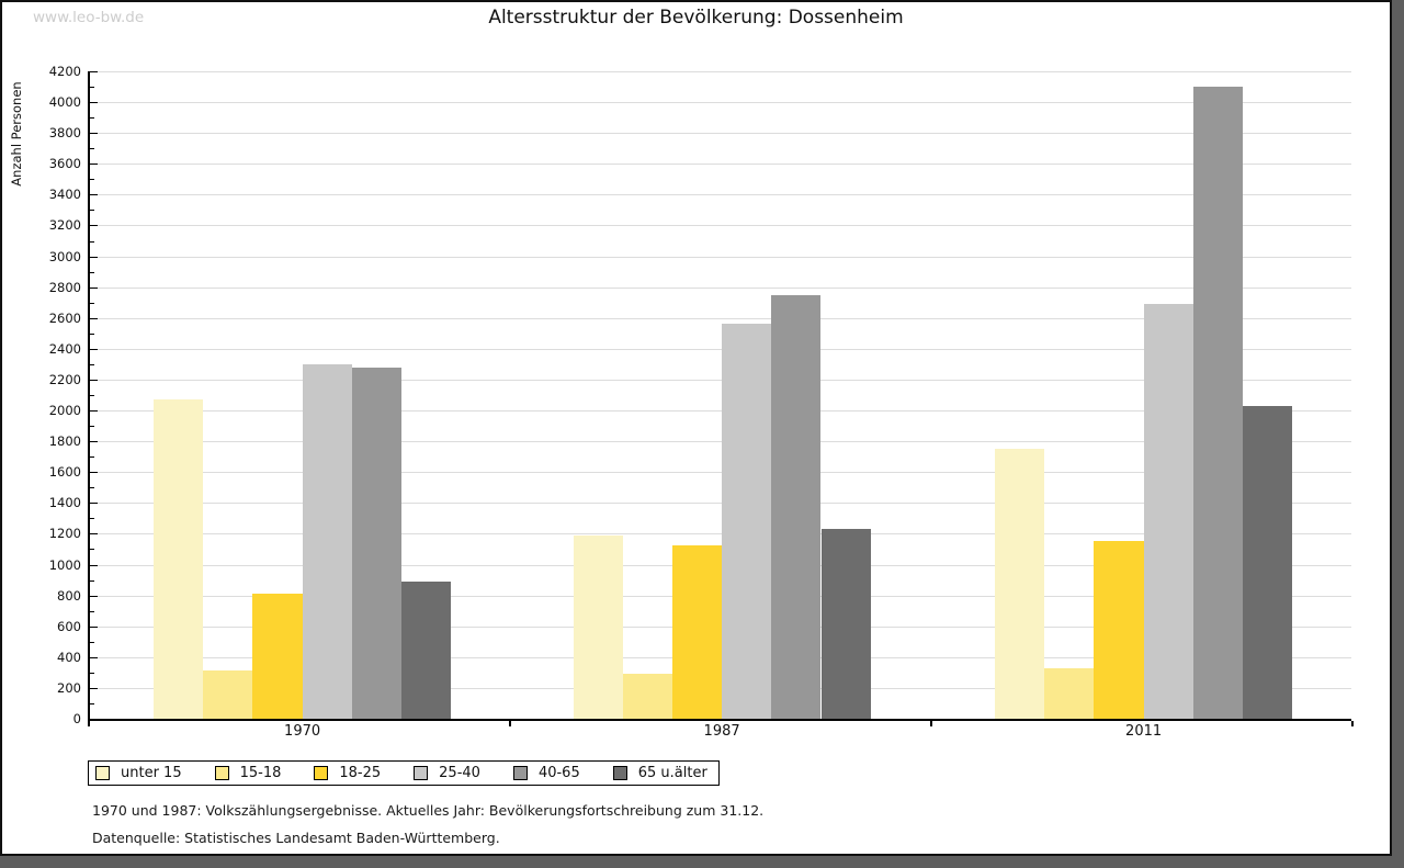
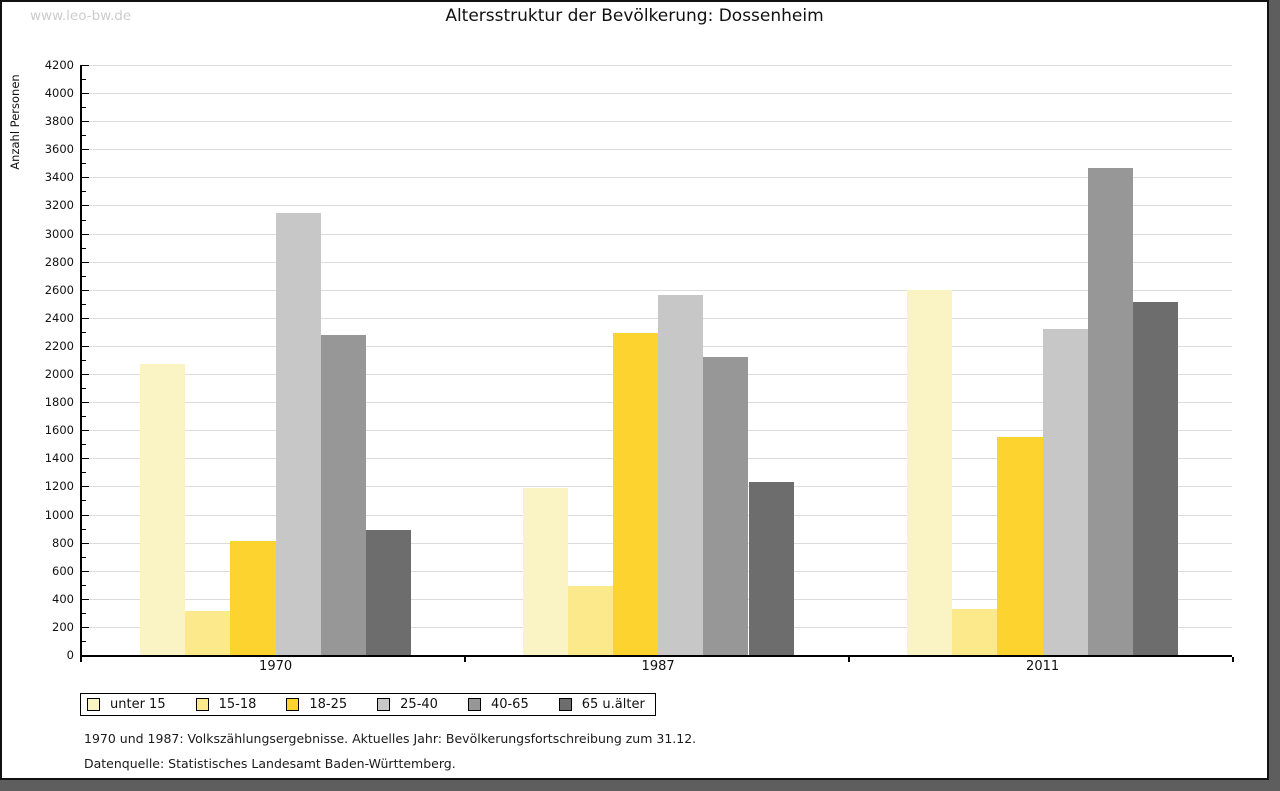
25-40/1970: 2300 -> 3150
15-18/1987: 290 -> 490
18-25/1987: 1120 -> 2290
40-65/1987: 2750 -> 2120
unter 15/2011: 1750 -> 2600
18-25/2011: 1150 -> 1550
25-40/2011: 2690 -> 2320
40-65/2011: 4100 -> 3470
65 u.älter/2011: 2030 -> 2510
